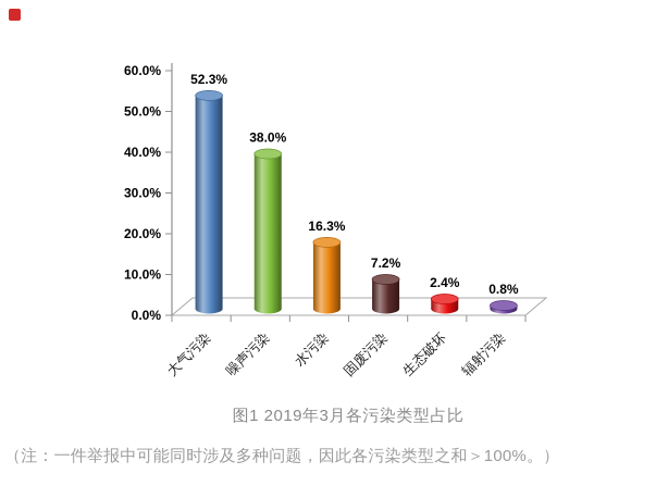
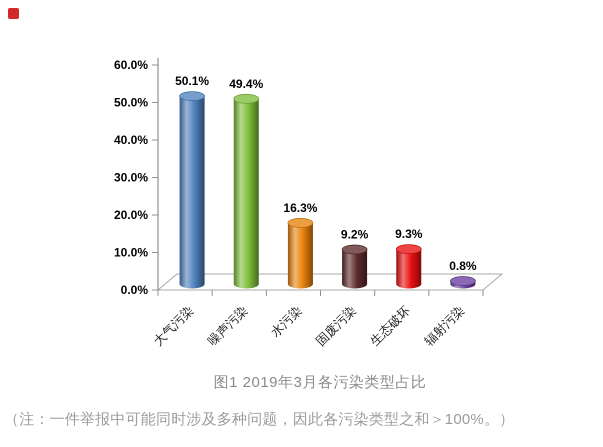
大气污染: 52.3% -> 50.1%
噪声污染: 38.0% -> 49.4%
固废污染: 7.2% -> 9.2%
生态破坏: 2.4% -> 9.3%
